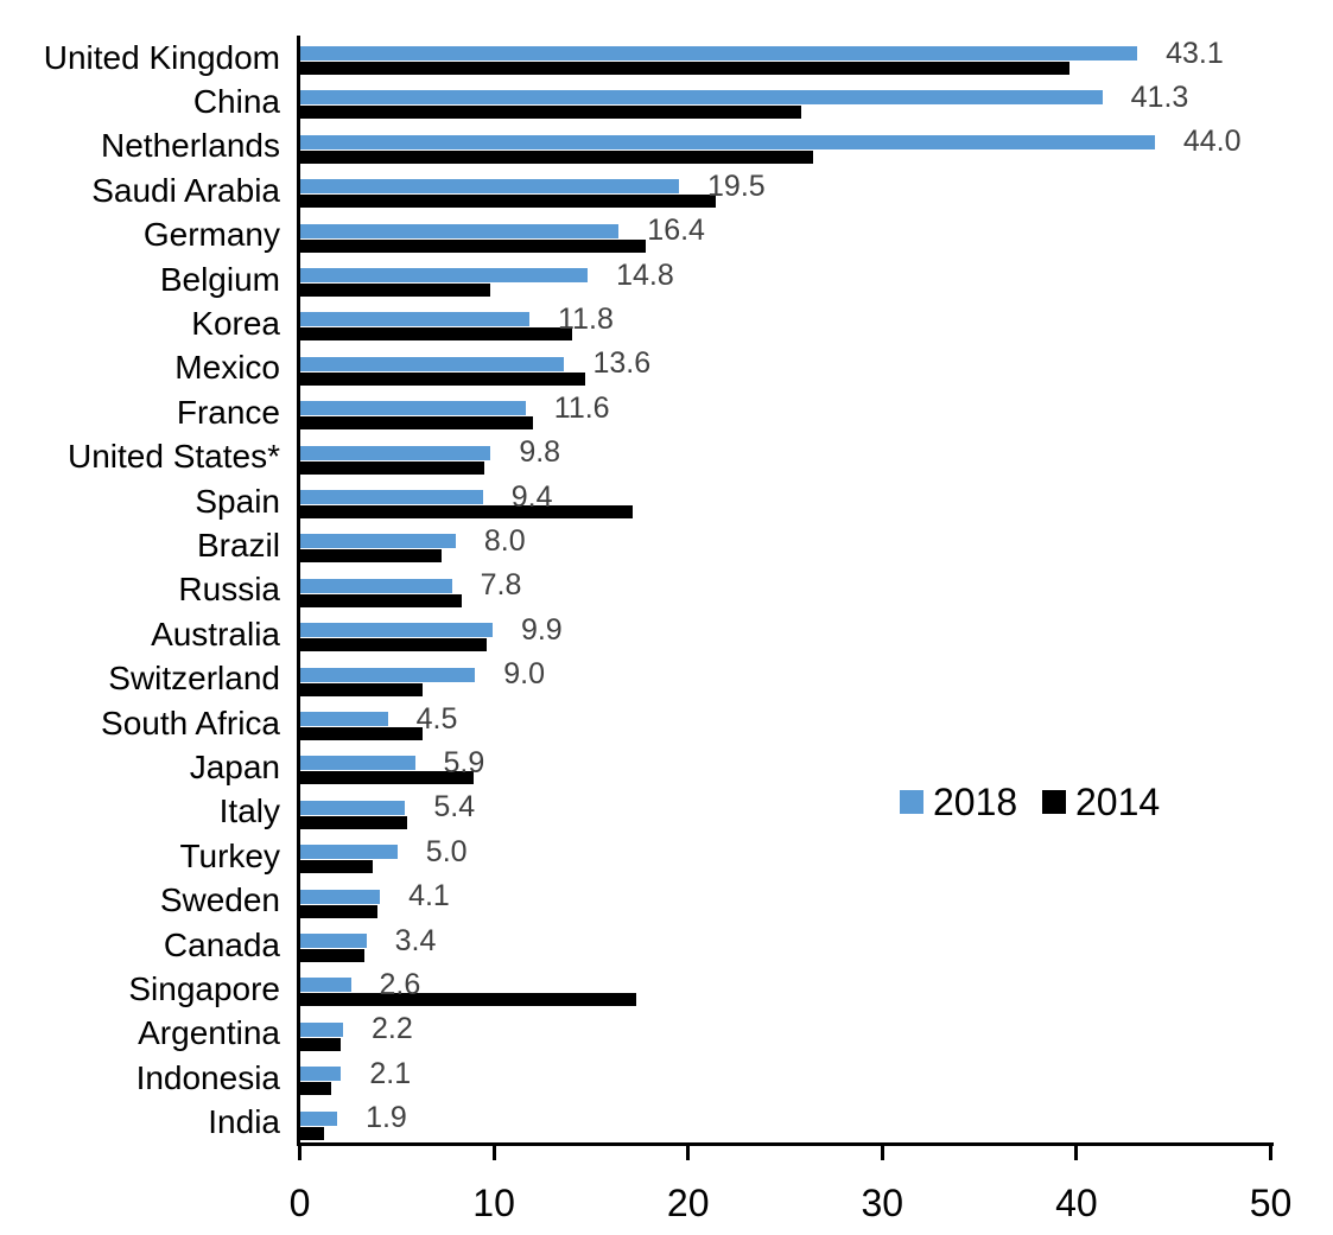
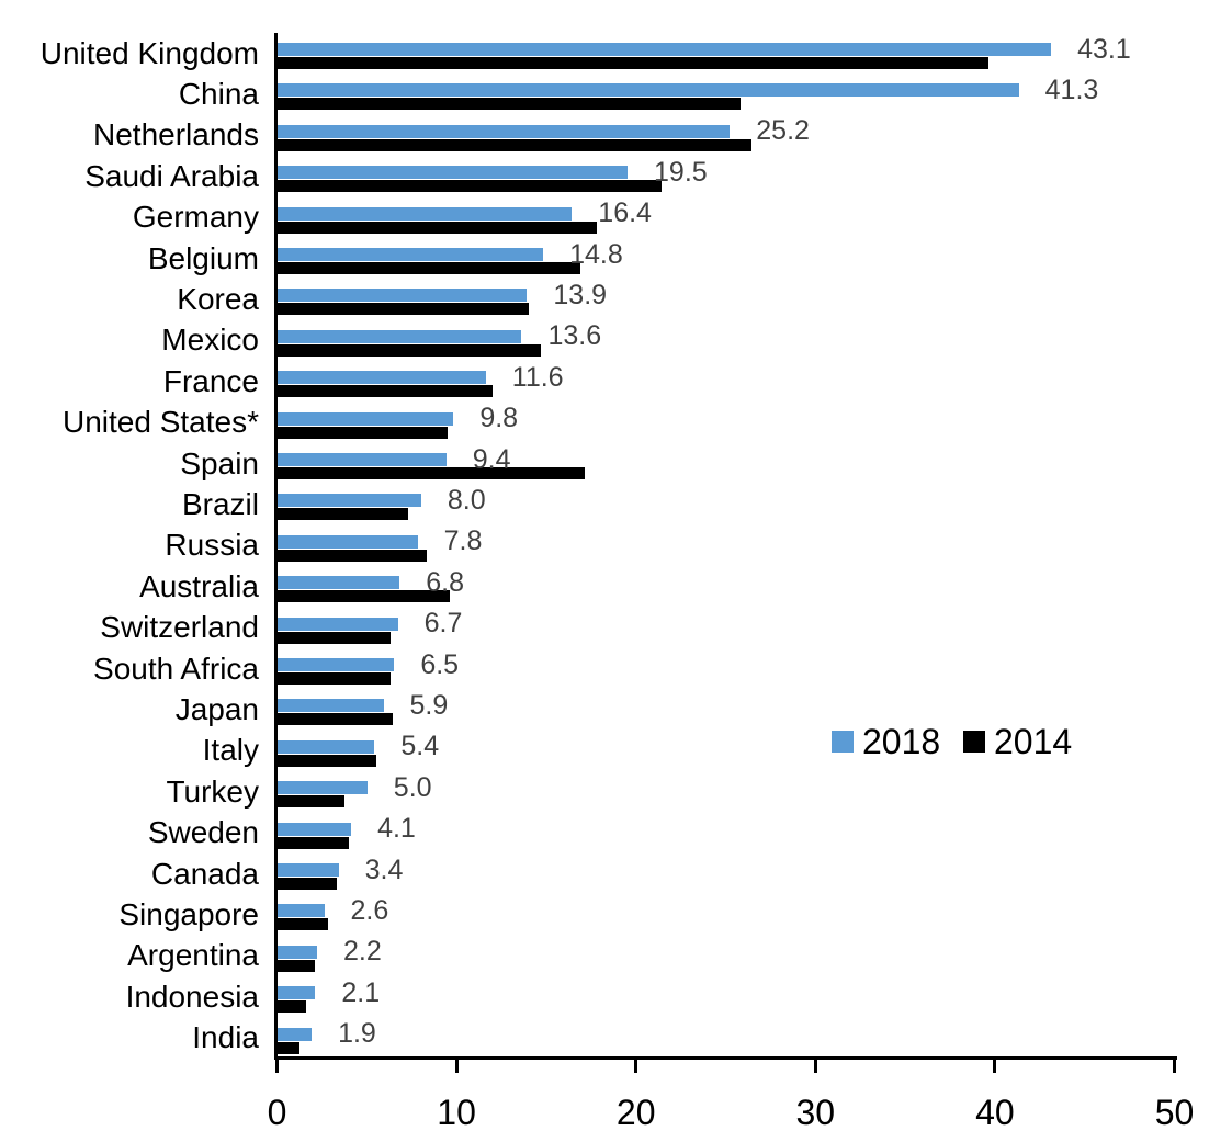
2018/Netherlands: 44.0 -> 25.2
2014/Belgium: 9.8 -> 16.9
2018/Korea: 11.8 -> 13.9
2018/Australia: 9.9 -> 6.8
2018/Switzerland: 9.0 -> 6.7
2018/South Africa: 4.5 -> 6.5
2014/Japan: 8.9 -> 6.4
2014/Singapore: 17.3 -> 2.8
